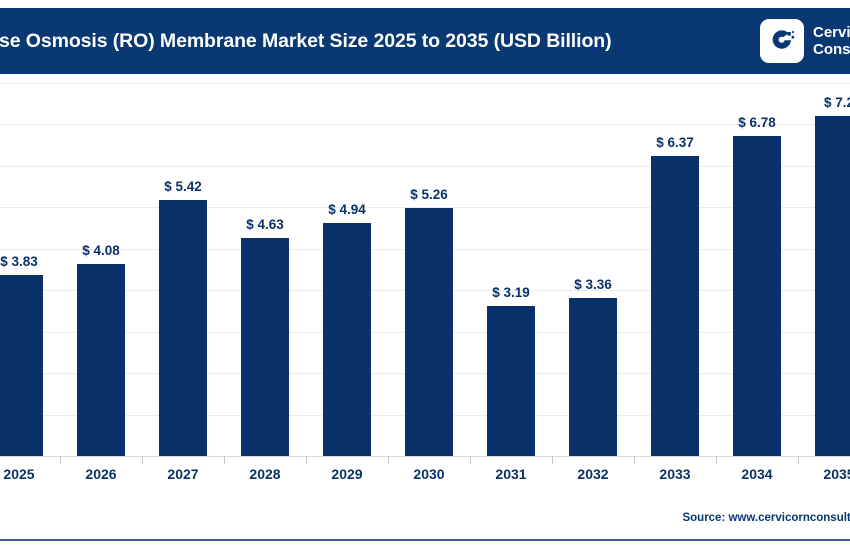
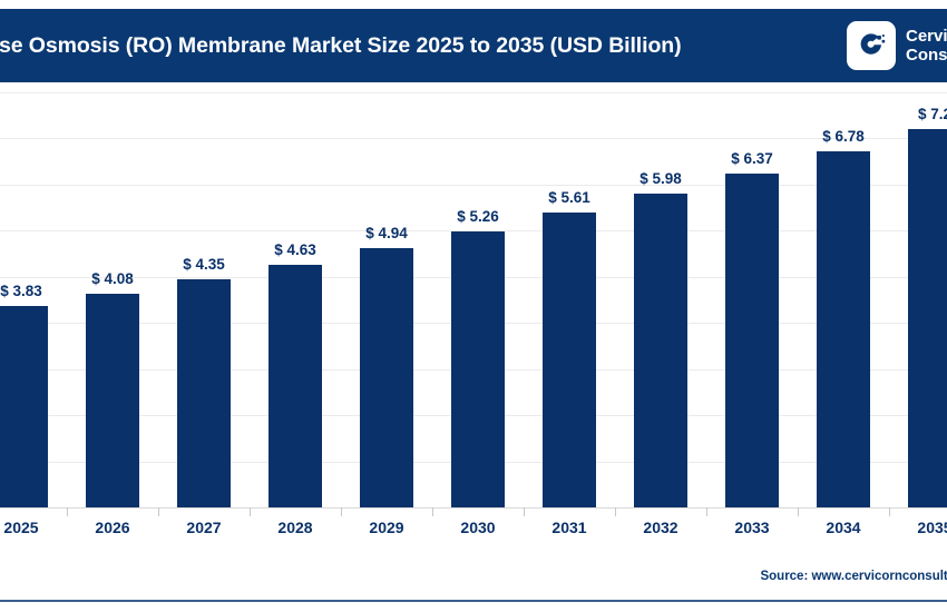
2027: 5.42 -> 4.35
2031: 3.19 -> 5.61
2032: 3.36 -> 5.98
